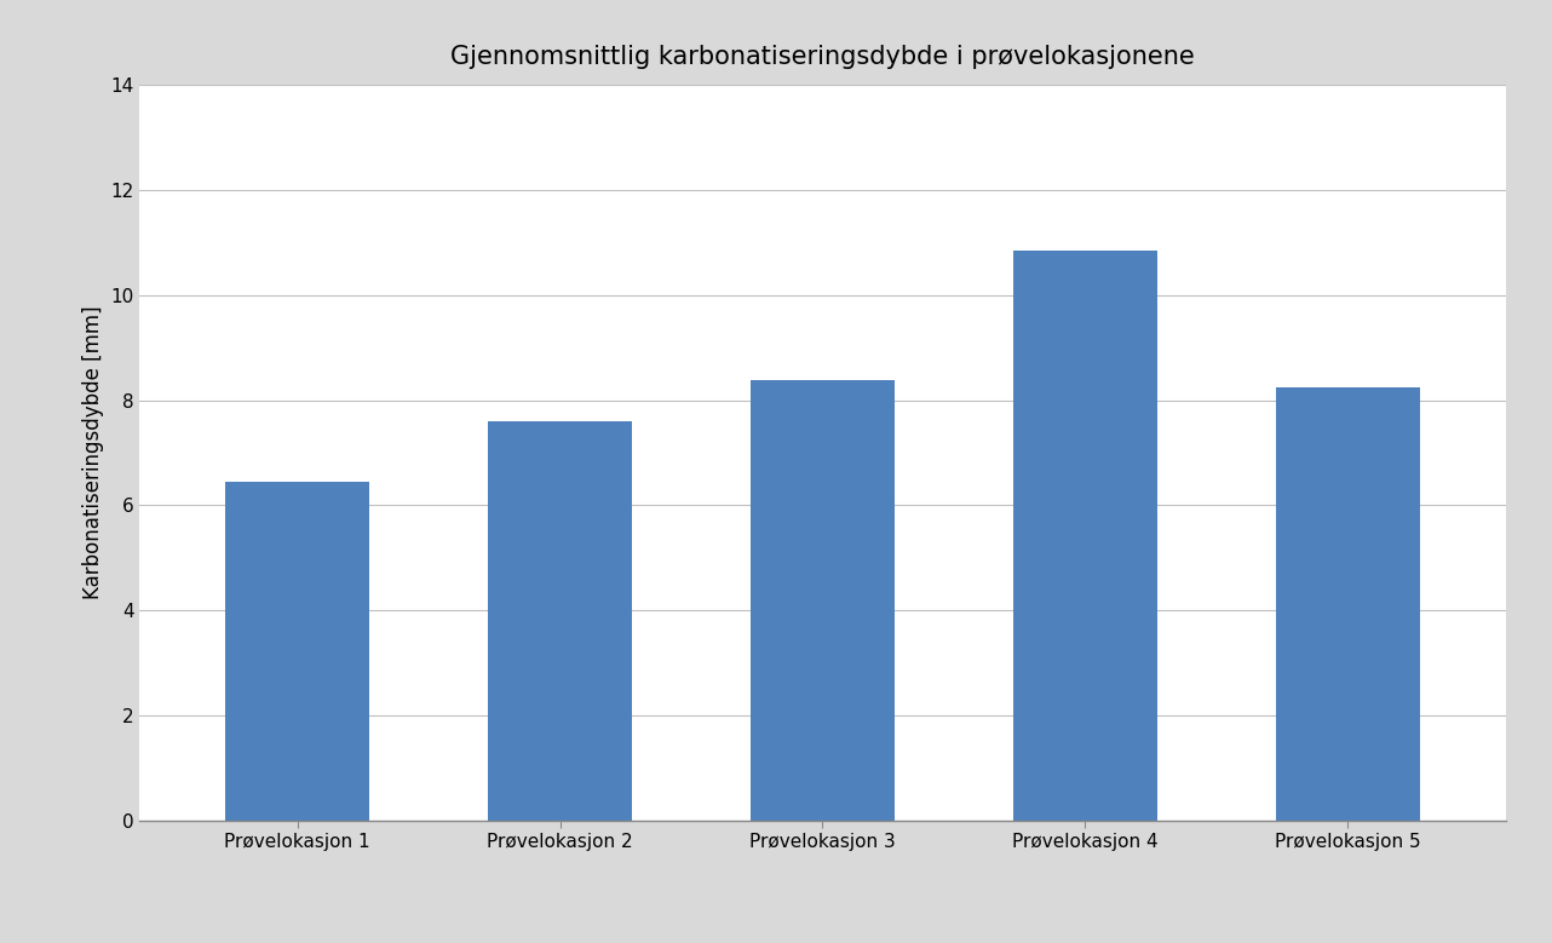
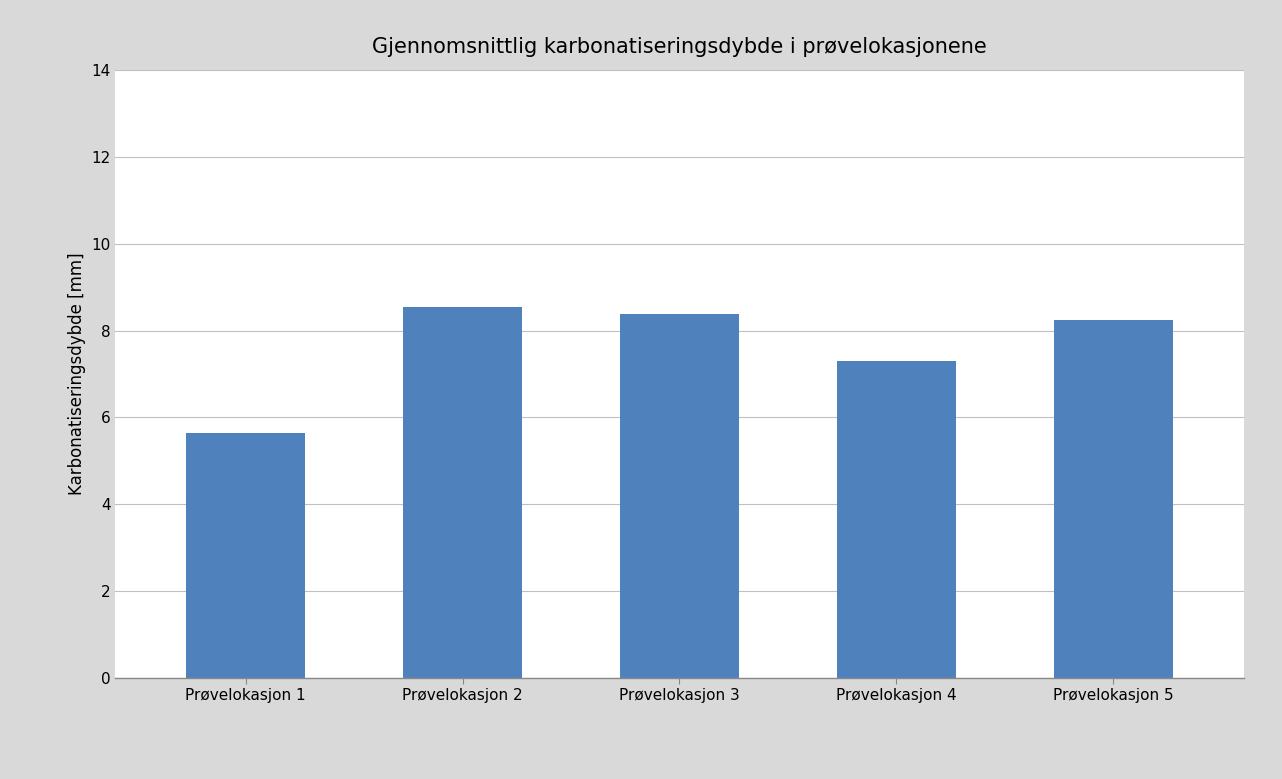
Prøvelokasjon 1: 6.45 -> 5.65
Prøvelokasjon 2: 7.60 -> 8.55
Prøvelokasjon 4: 10.85 -> 7.30
